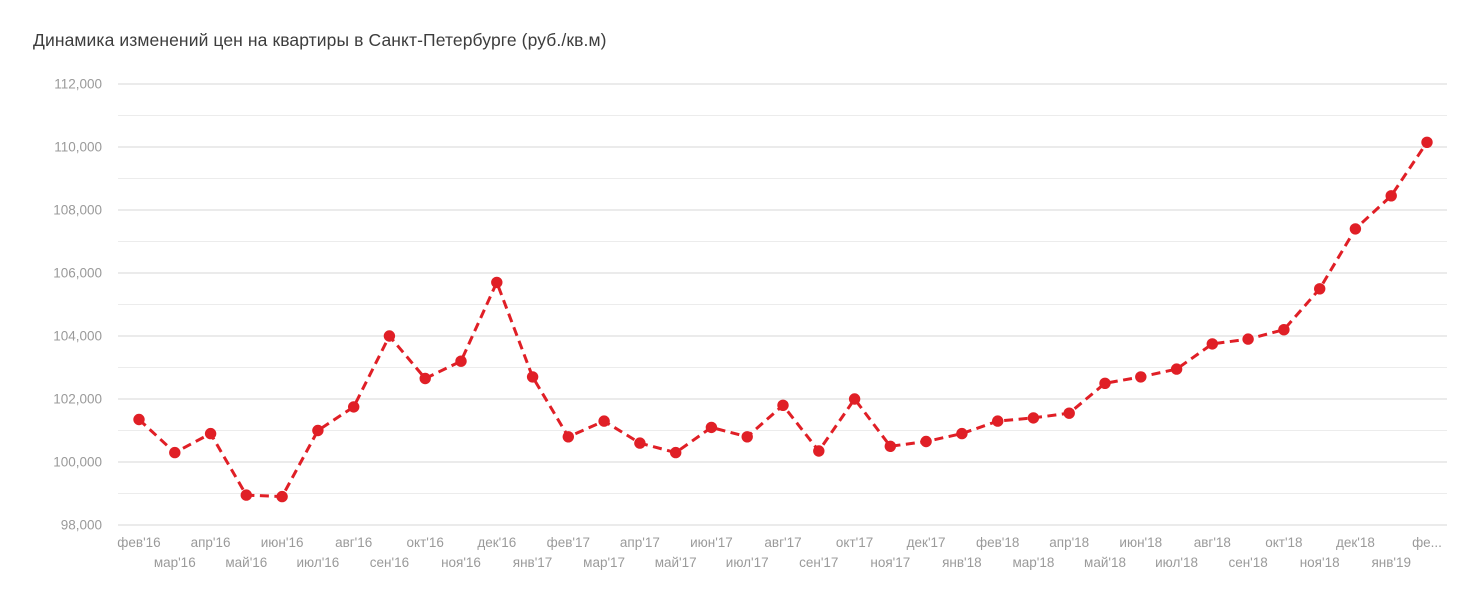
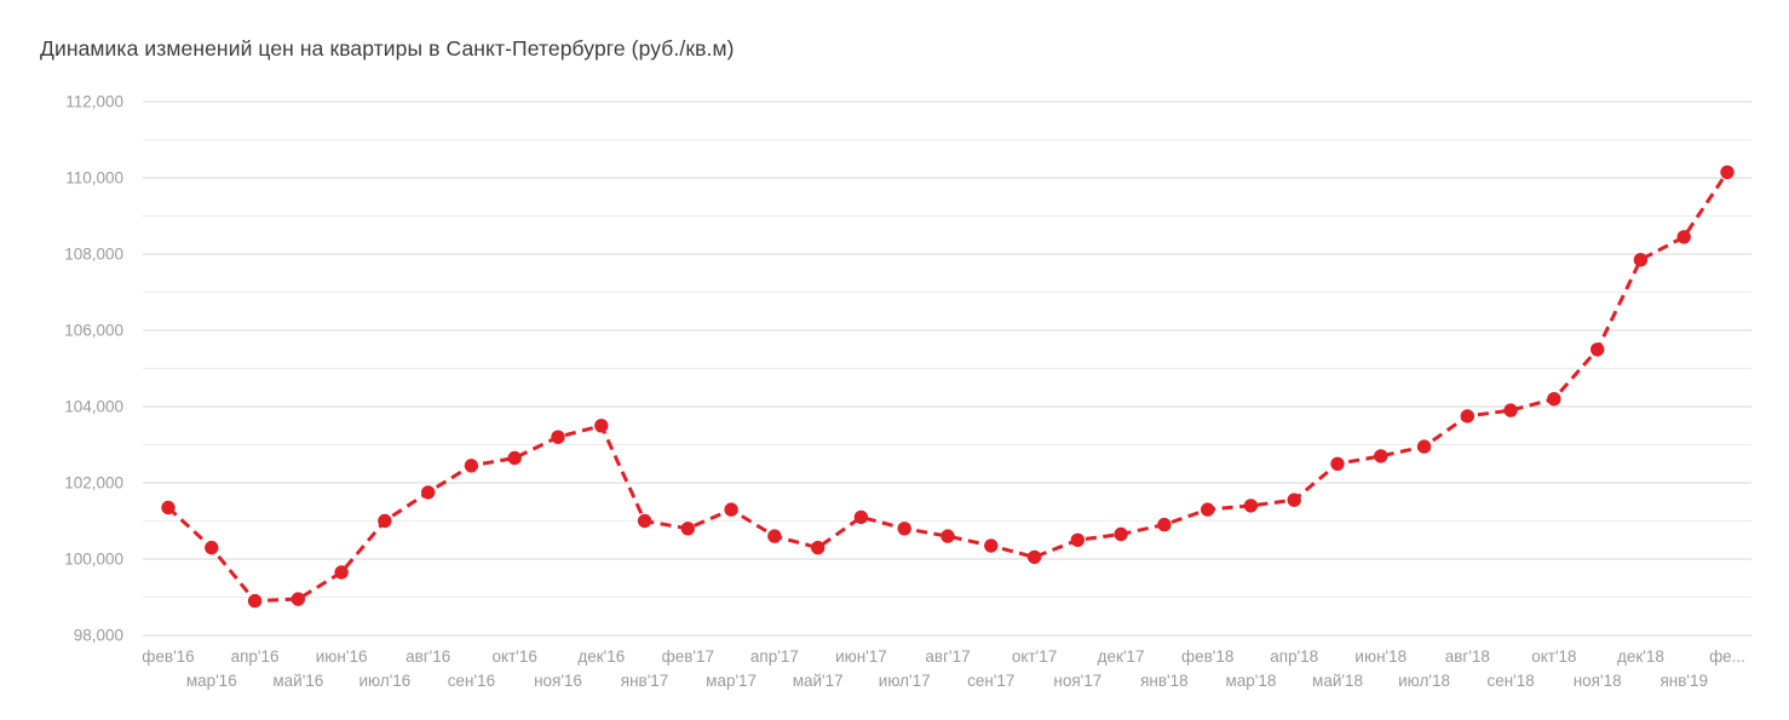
апр'16: 100900 -> 98900
июн'16: 98900 -> 99600
сен'16: 104000 -> 102400
дек'16: 105700 -> 103500
янв'17: 102700 -> 101000
авг'17: 101800 -> 100600
окт'17: 102000 -> 100000
дек'18: 107400 -> 107800
